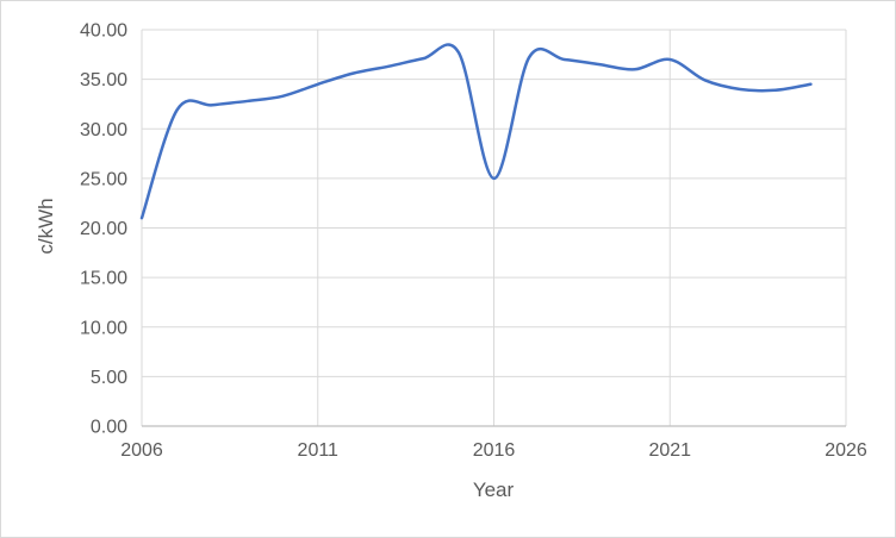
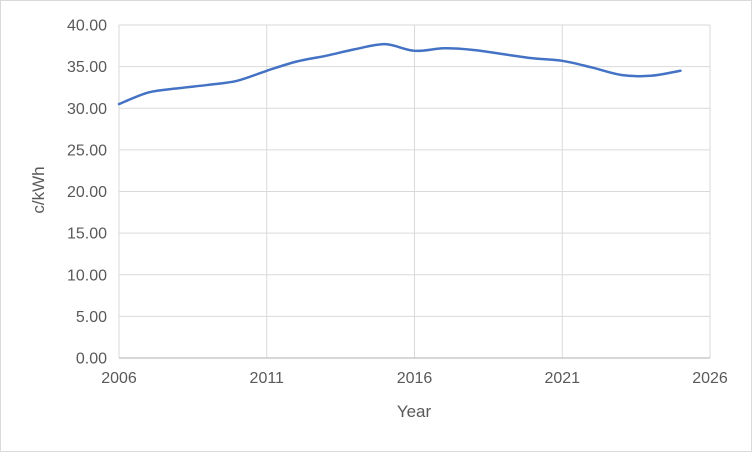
2006: 21 -> 30
2016: 25 -> 37
2021: 37 -> 36
